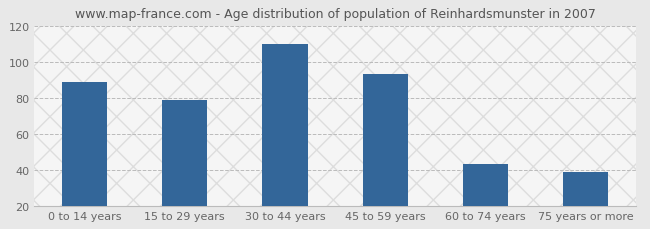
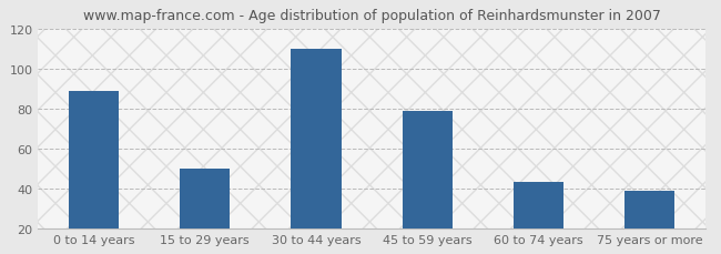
15 to 29 years: 79 -> 50
45 to 59 years: 93 -> 79
